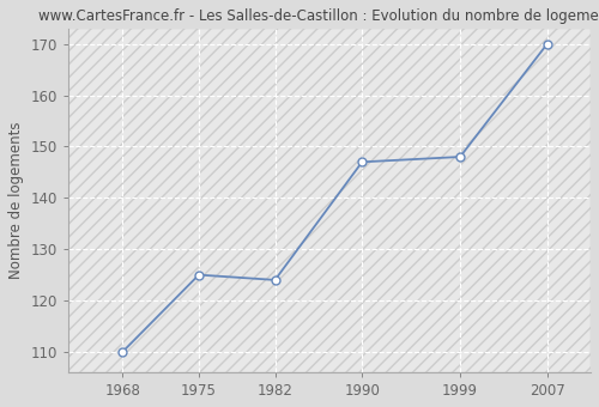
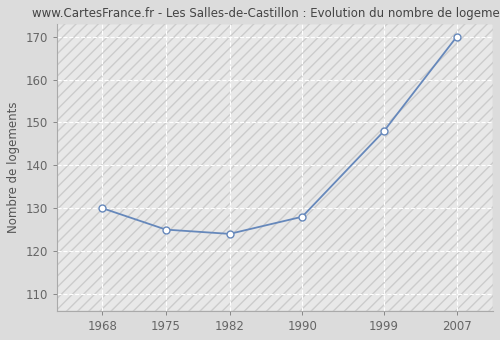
1968: 110 -> 130
1990: 147 -> 128
